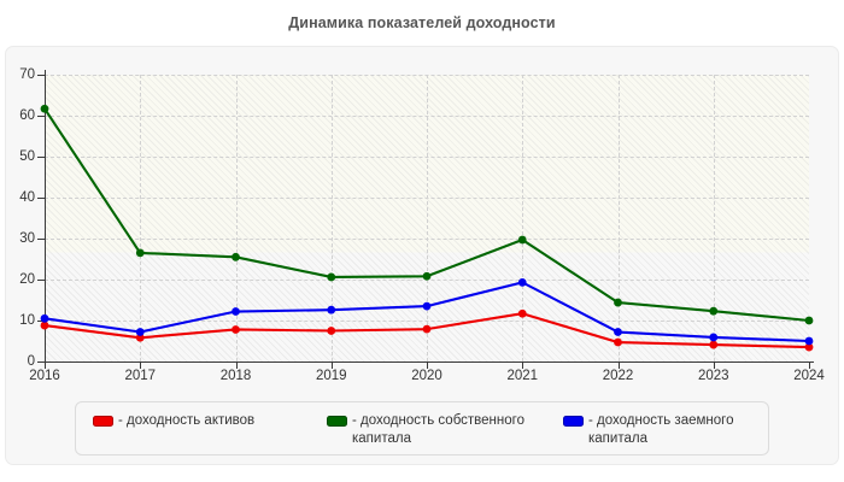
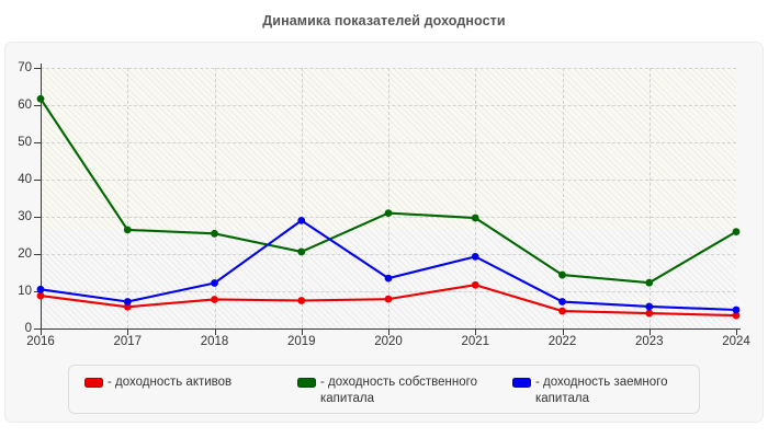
- доходность заемного капитала/2019: 13 -> 29
- доходность собственного капитала/2020: 21 -> 31
- доходность собственного капитала/2024: 10 -> 26
